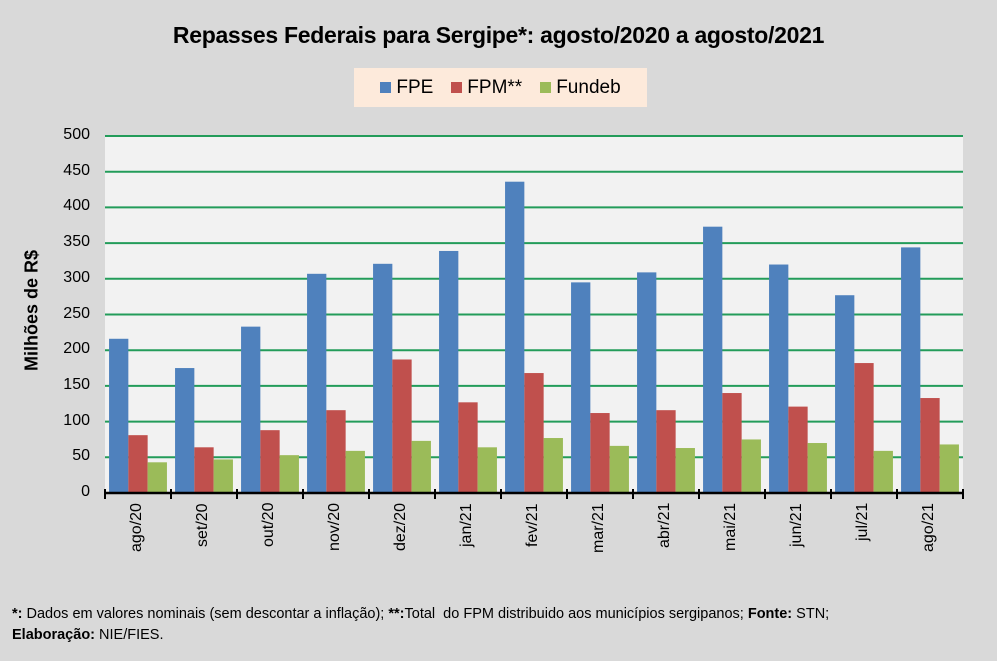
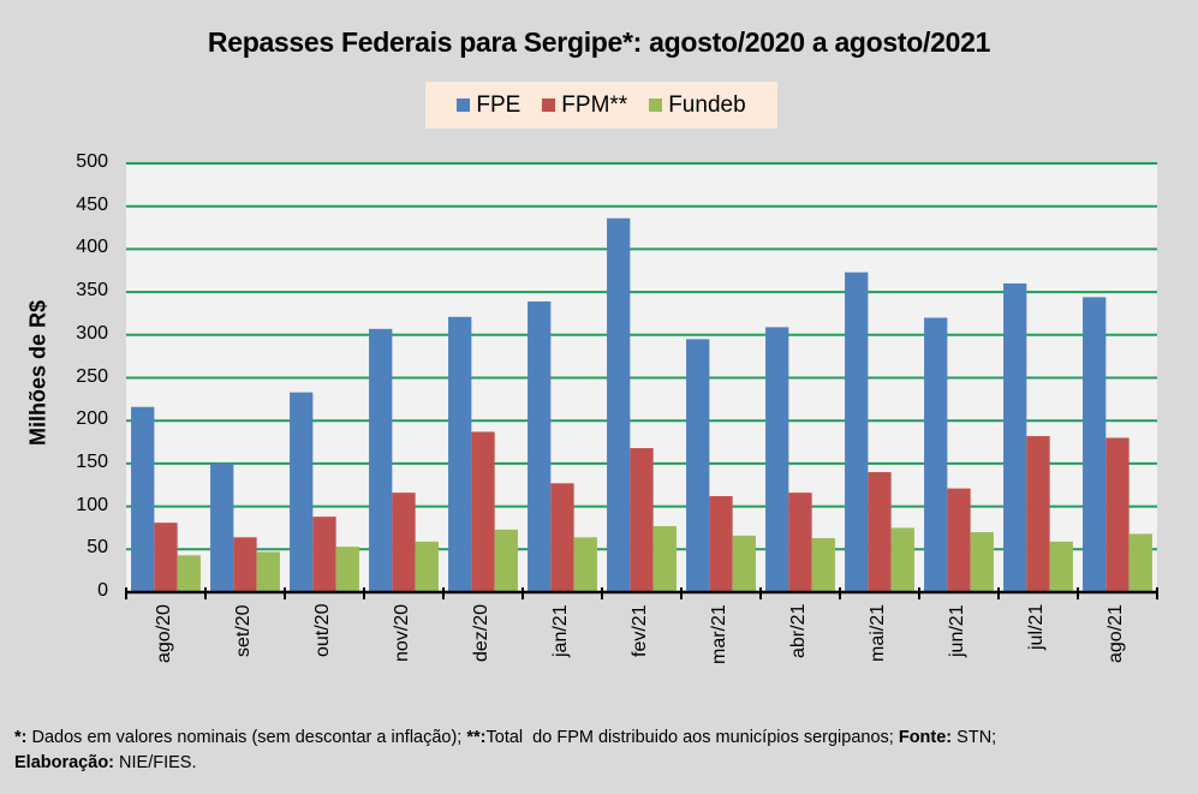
FPE/set/20: 180 -> 150
FPE/jul/21: 280 -> 360
FPM**/ago/21: 130 -> 180
